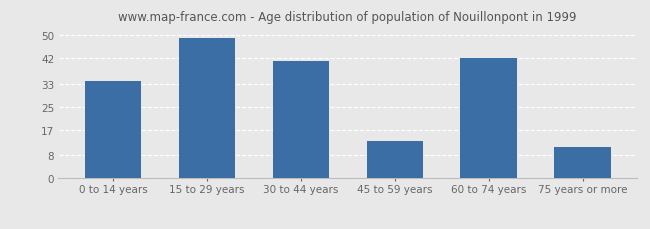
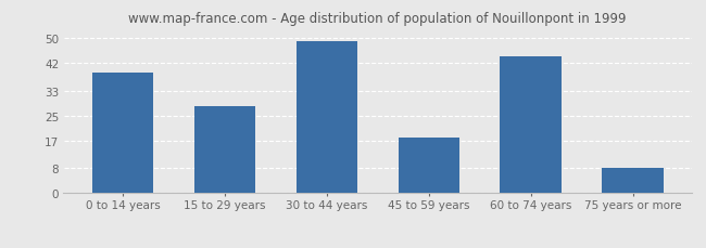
0 to 14 years: 34 -> 39
15 to 29 years: 49 -> 28
30 to 44 years: 41 -> 49
45 to 59 years: 13 -> 18
60 to 74 years: 42 -> 44
75 years or more: 11 -> 8
